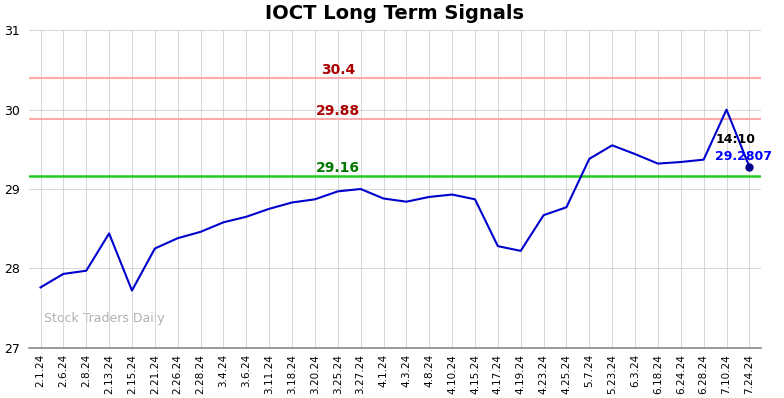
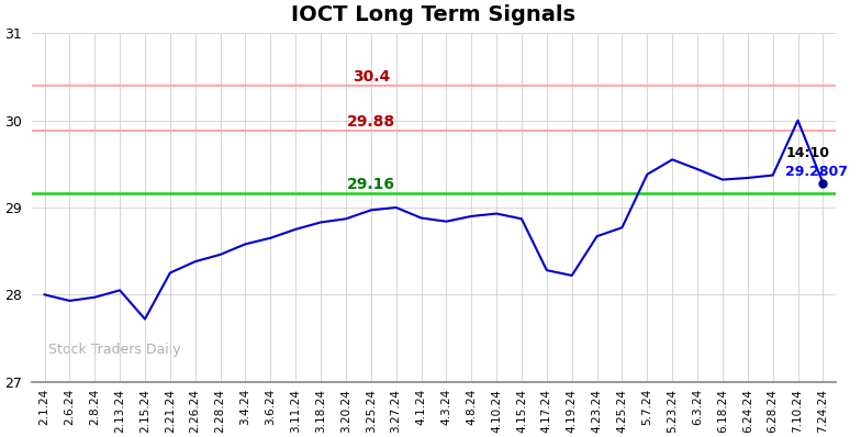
2.1.24: 27.76 -> 28.00
2.13.24: 28.44 -> 28.05
